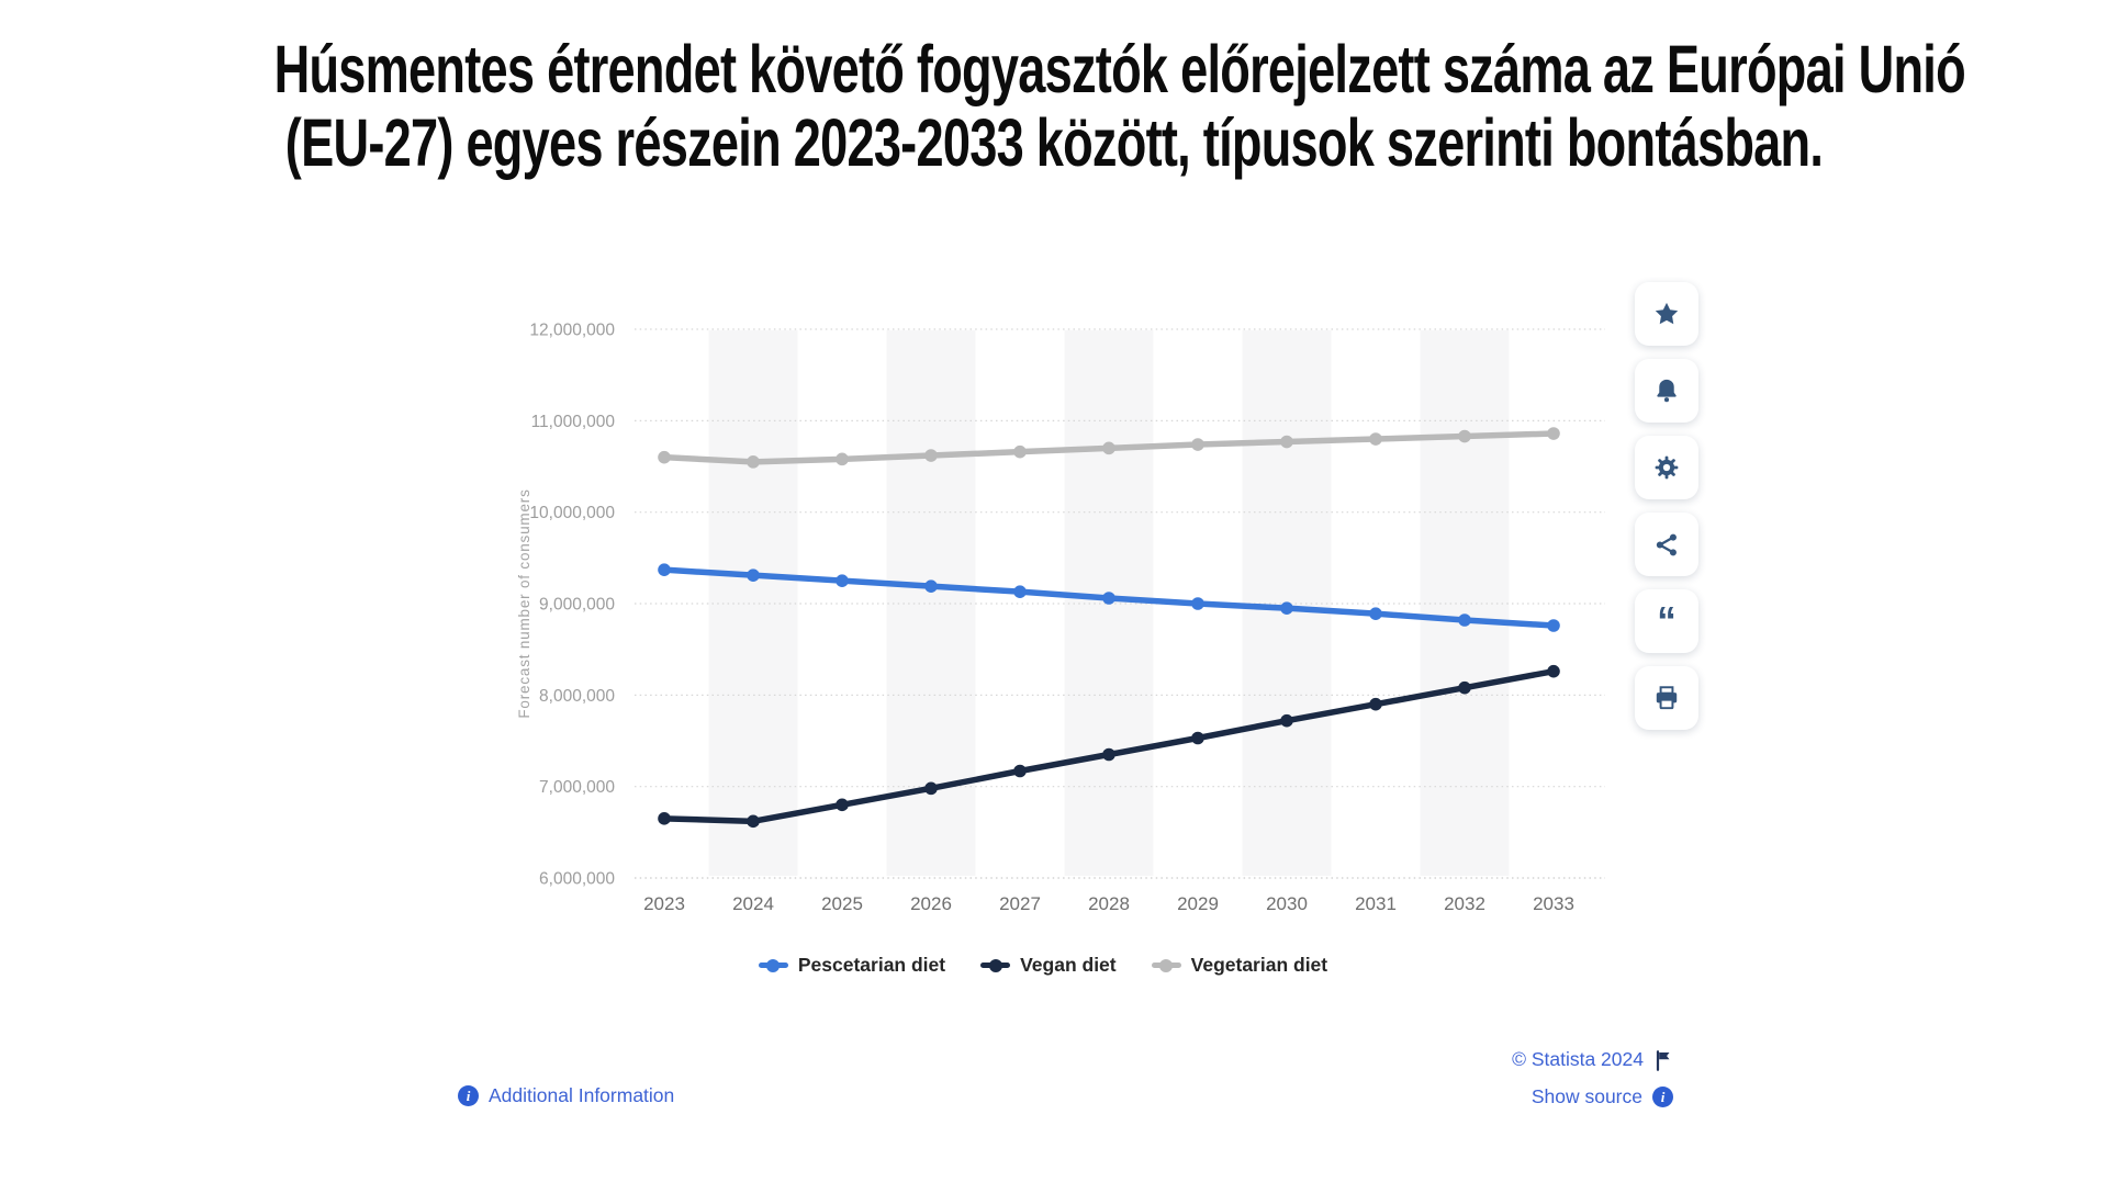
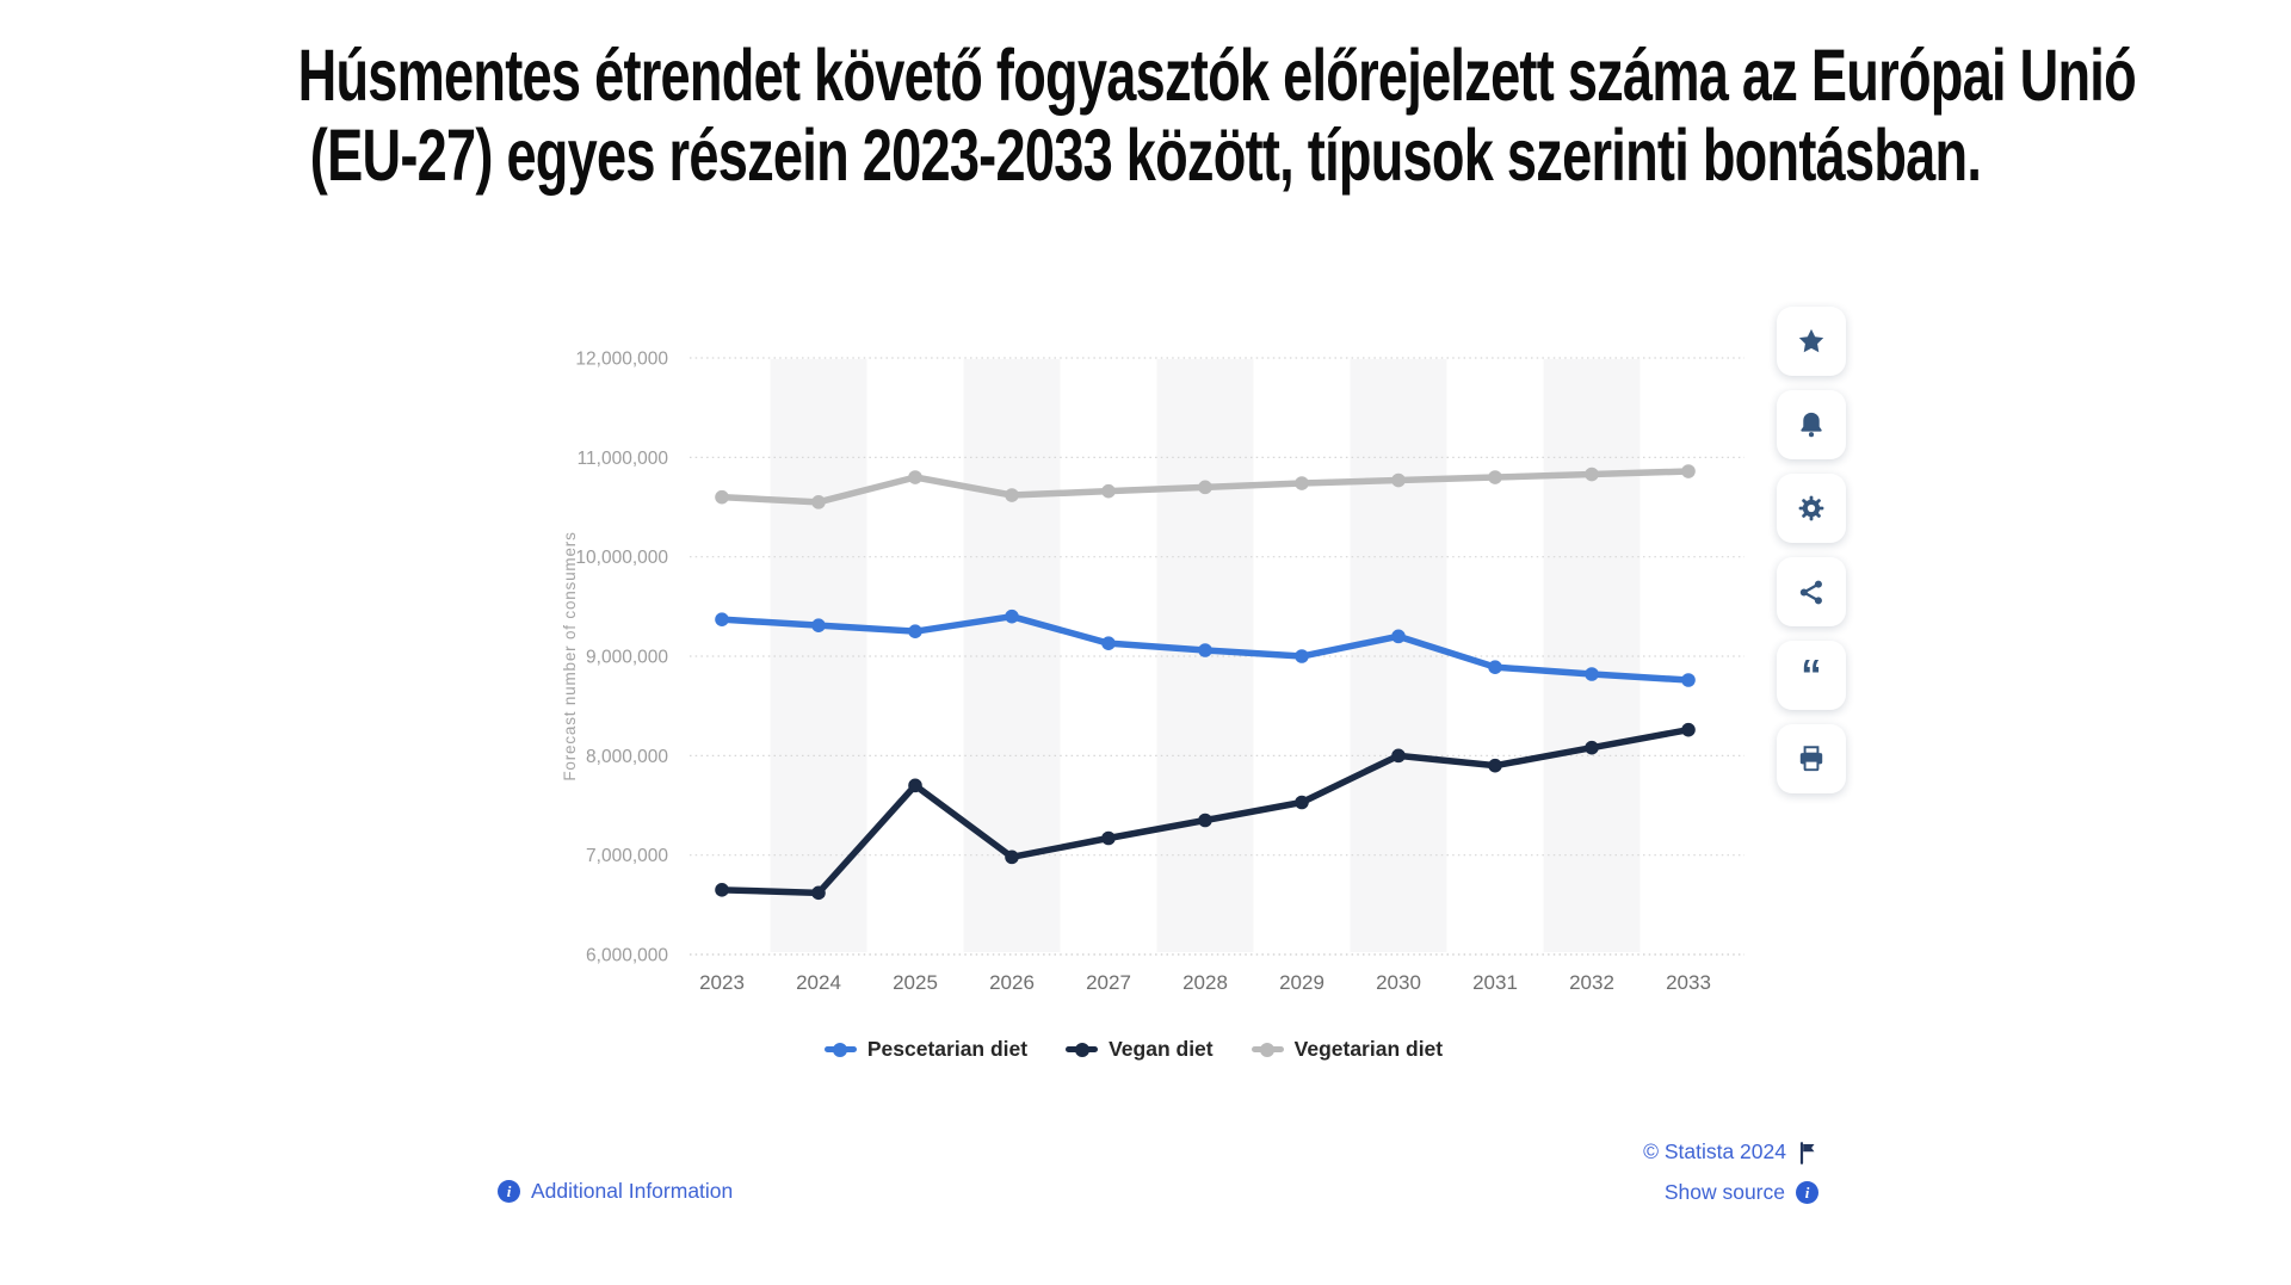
Vegan diet/2025: 6800000 -> 7700000
Vegetarian diet/2025: 10600000 -> 10800000
Pescetarian diet/2026: 9200000 -> 9400000
Pescetarian diet/2030: 9000000 -> 9200000
Vegan diet/2030: 7700000 -> 8000000
